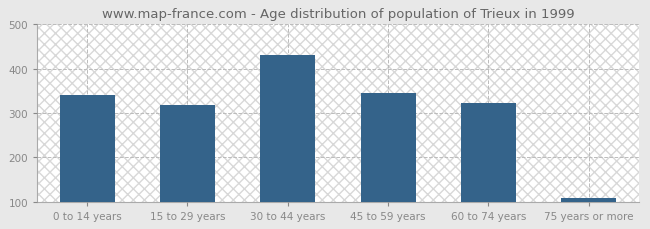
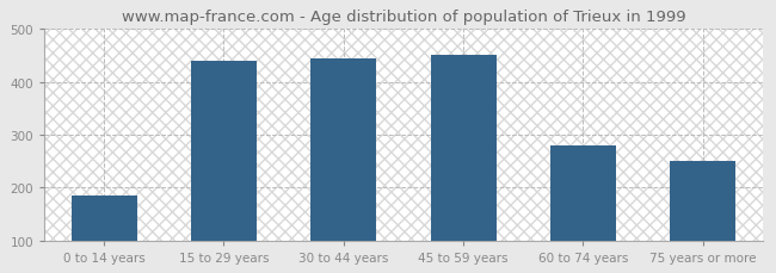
0 to 14 years: 340 -> 185
15 to 29 years: 317 -> 440
30 to 44 years: 430 -> 445
45 to 59 years: 345 -> 450
60 to 74 years: 323 -> 280
75 years or more: 109 -> 250
